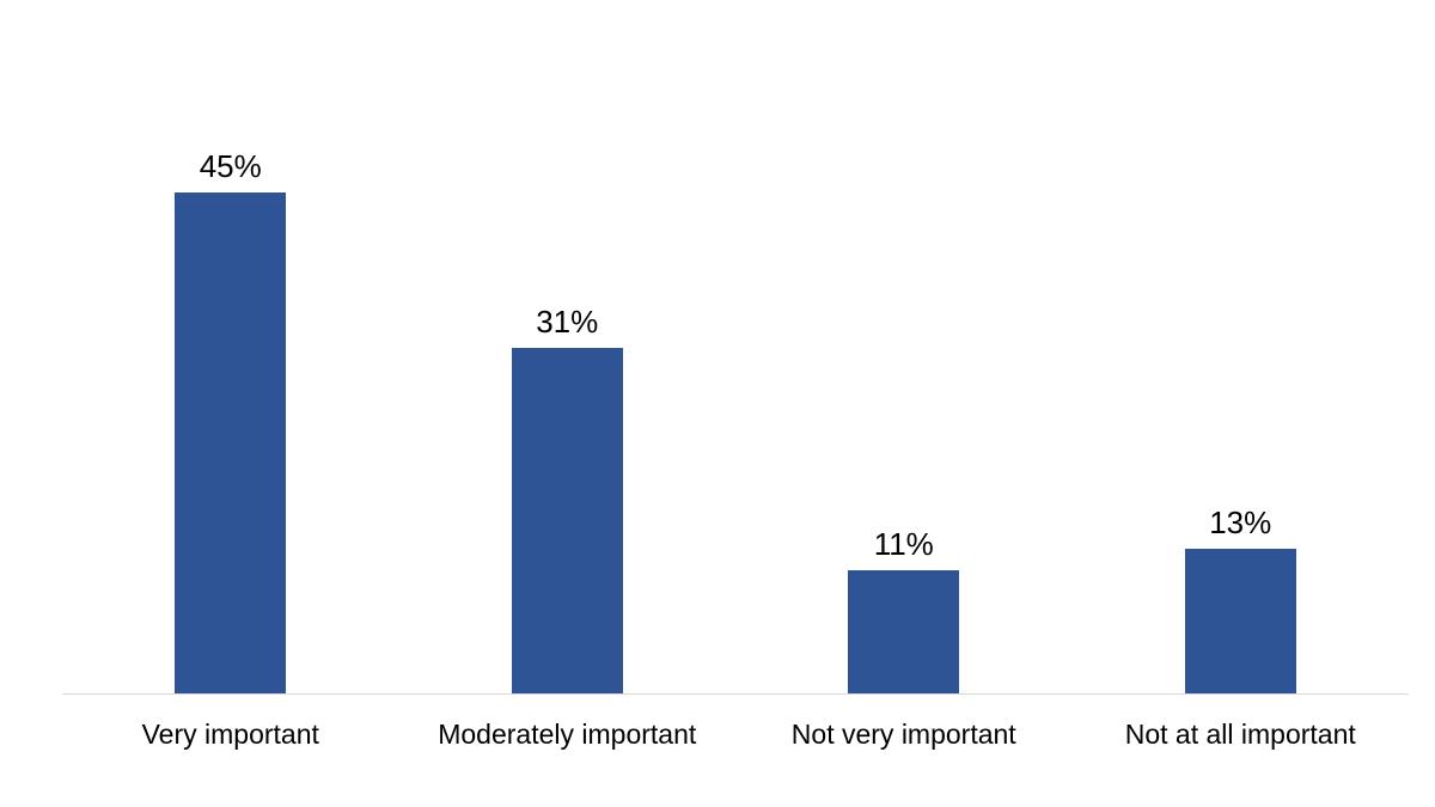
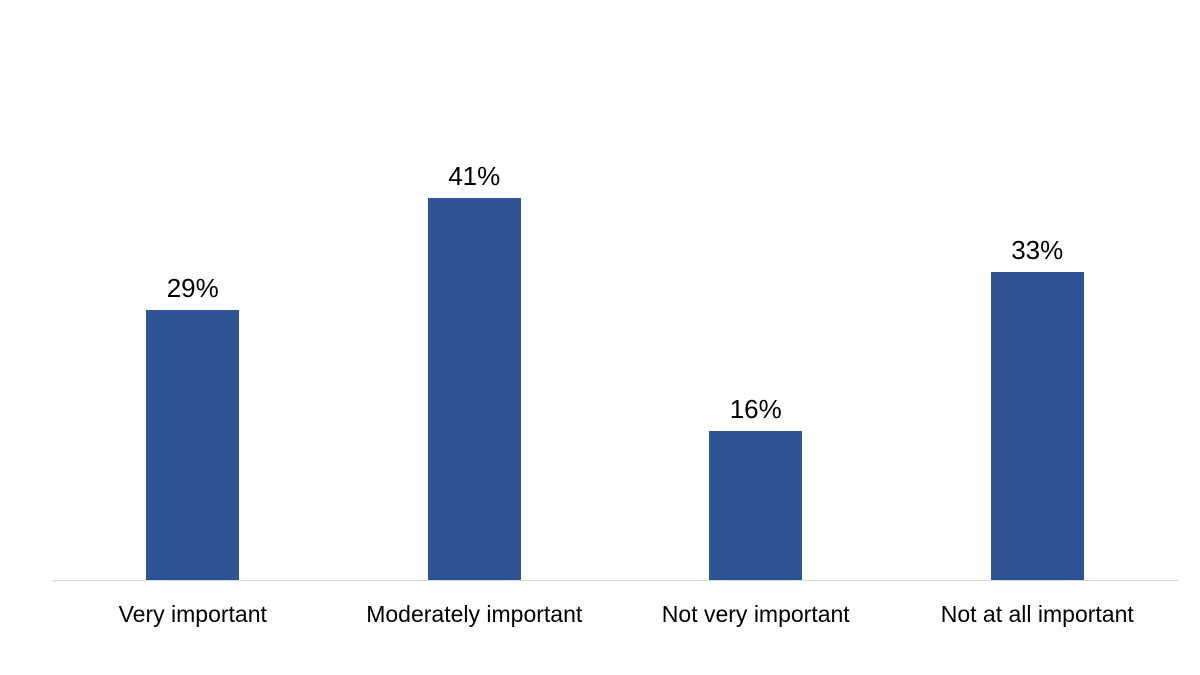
Very important: 45% -> 29%
Moderately important: 31% -> 41%
Not very important: 11% -> 16%
Not at all important: 13% -> 33%
